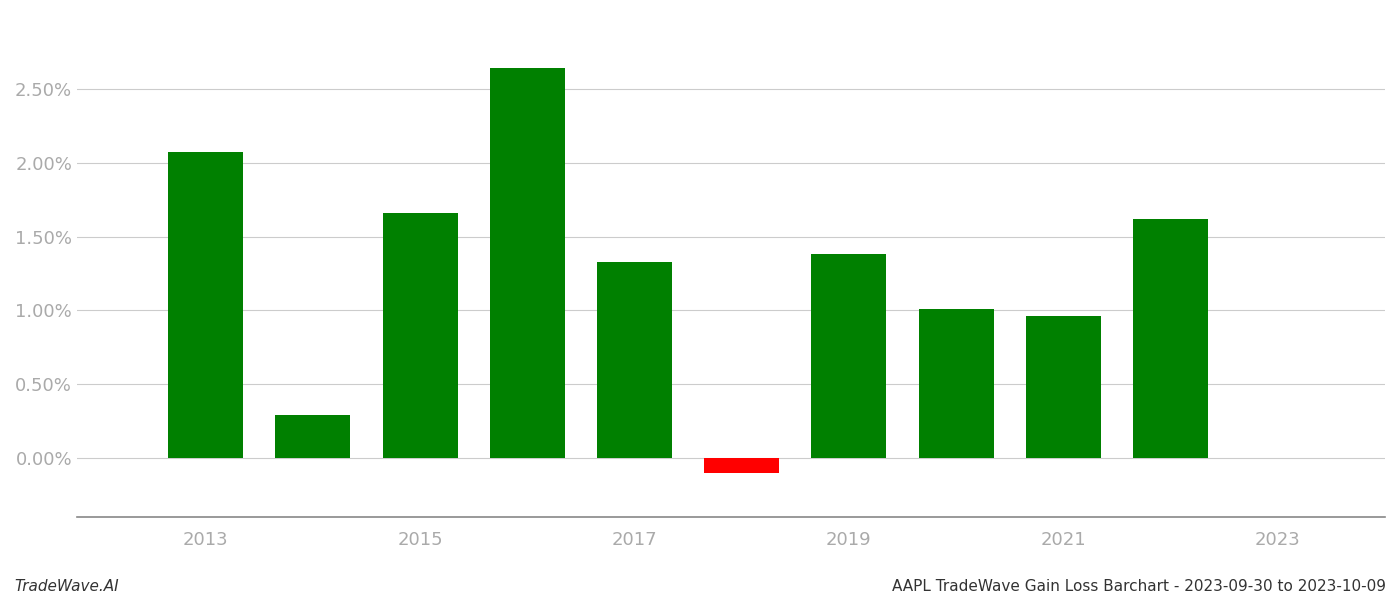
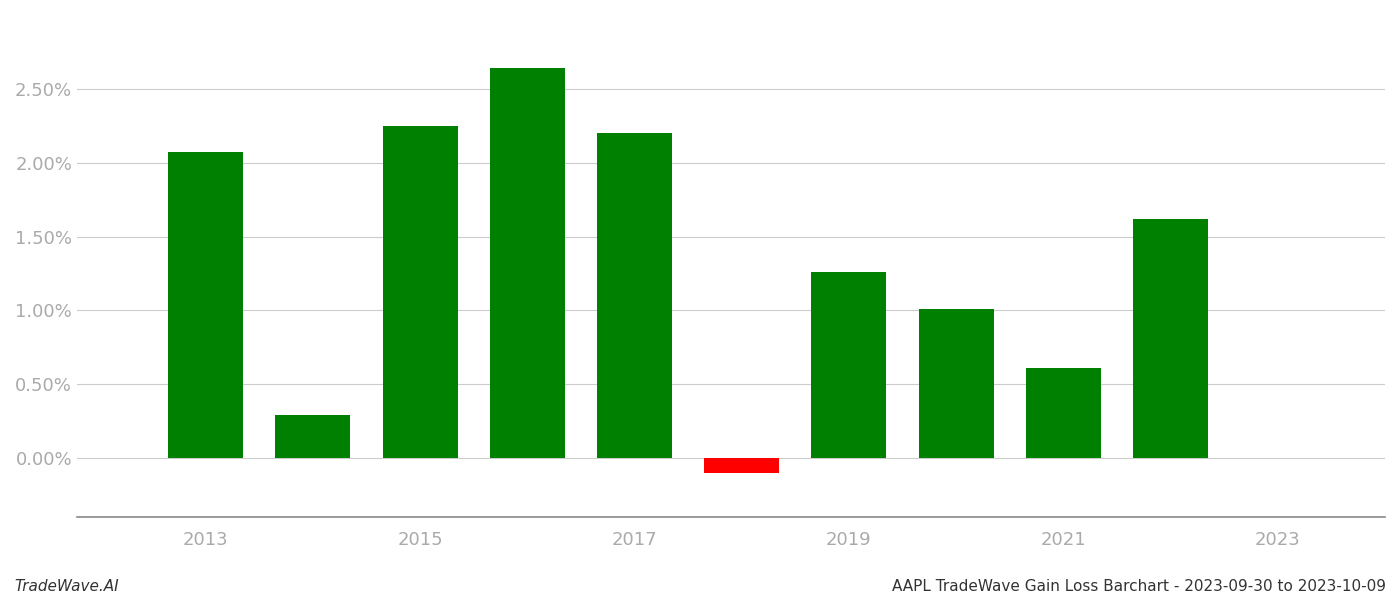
2015: 1.66% -> 2.25%
2017: 1.33% -> 2.20%
2019: 1.38% -> 1.26%
2021: 0.96% -> 0.61%
